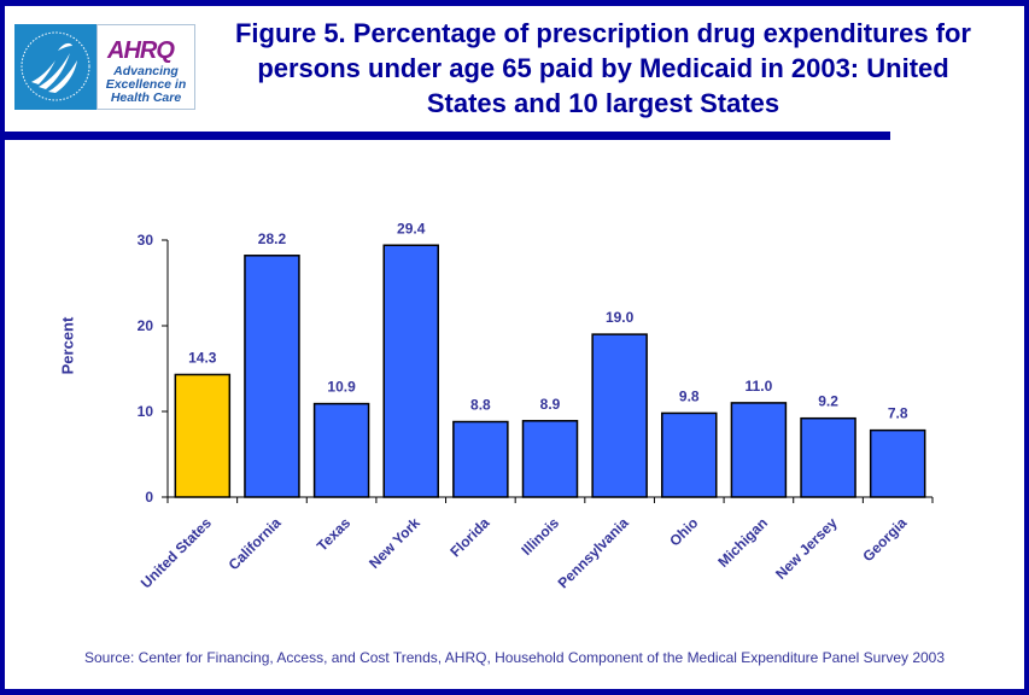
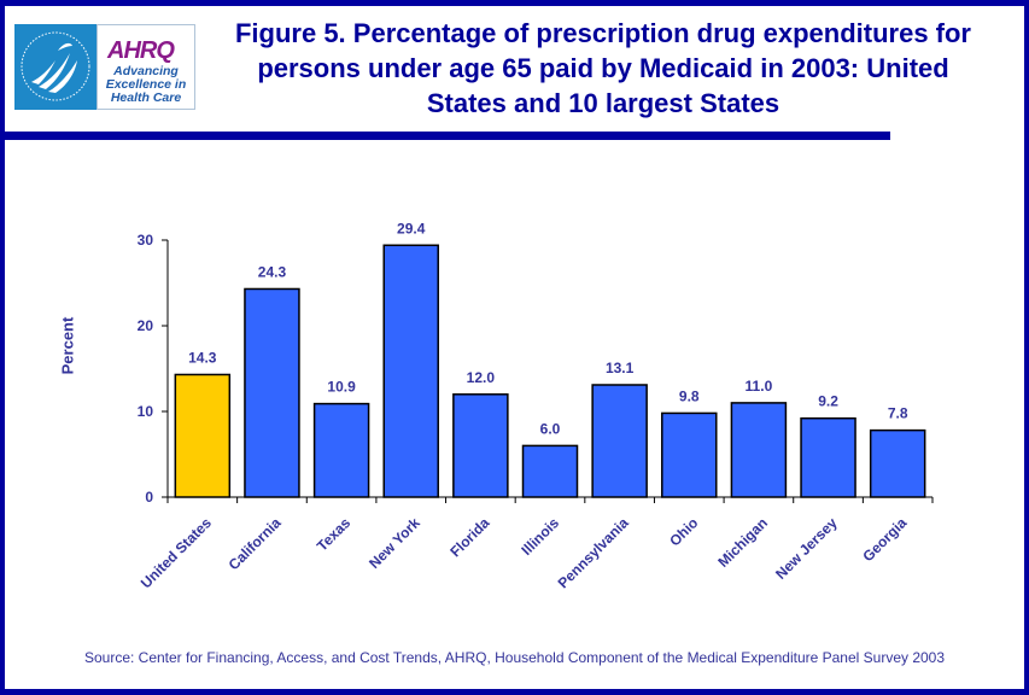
California: 28.2 -> 24.3
Florida: 8.8 -> 12.0
Illinois: 8.9 -> 6.0
Pennsylvania: 19.0 -> 13.1
